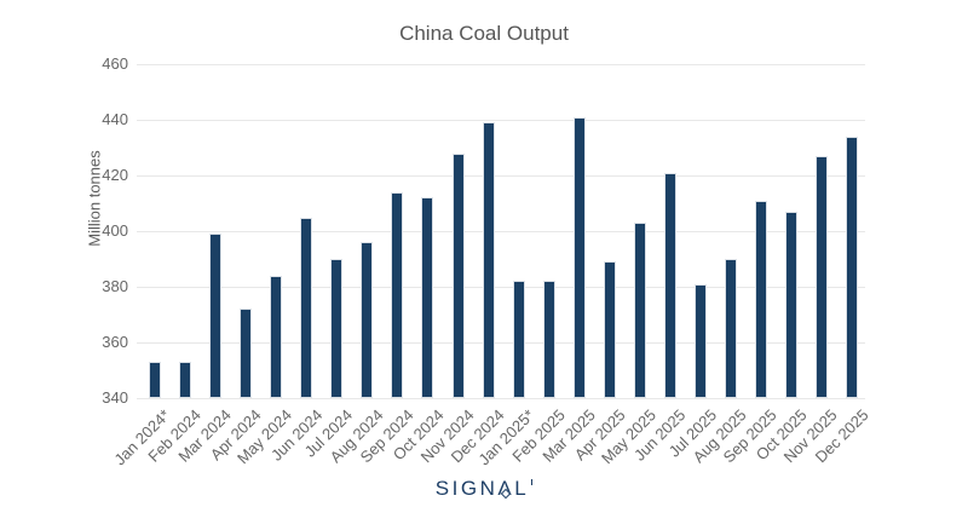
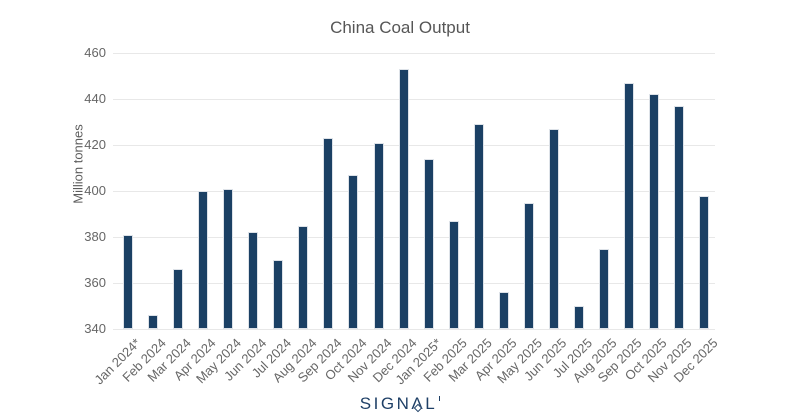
Jan 2024*: 353 -> 381
Feb 2024: 353 -> 346
Mar 2024: 399 -> 366
Apr 2024: 372 -> 400
May 2024: 384 -> 401
Jun 2024: 405 -> 382
Jul 2024: 390 -> 370
Aug 2024: 396 -> 385
Sep 2024: 414 -> 423
Oct 2024: 412 -> 407
Nov 2024: 428 -> 421
Dec 2024: 439 -> 453
Jan 2025*: 382 -> 414
Feb 2025: 382 -> 387
Mar 2025: 441 -> 429
Apr 2025: 389 -> 356
May 2025: 403 -> 395
Jun 2025: 421 -> 427
Jul 2025: 381 -> 350
Aug 2025: 390 -> 375
Sep 2025: 411 -> 447
Oct 2025: 407 -> 442
Nov 2025: 427 -> 437
Dec 2025: 434 -> 398
